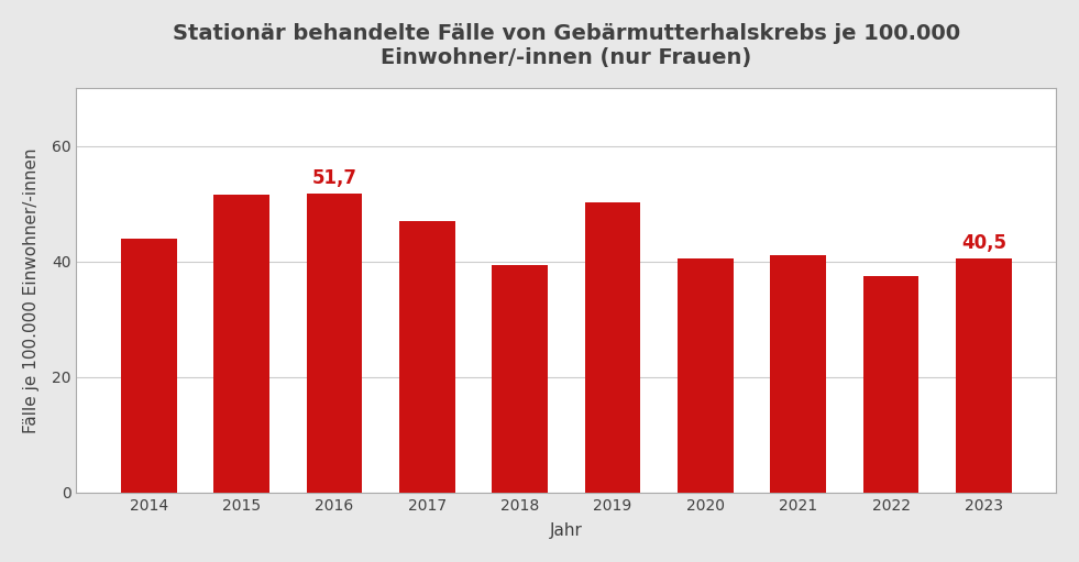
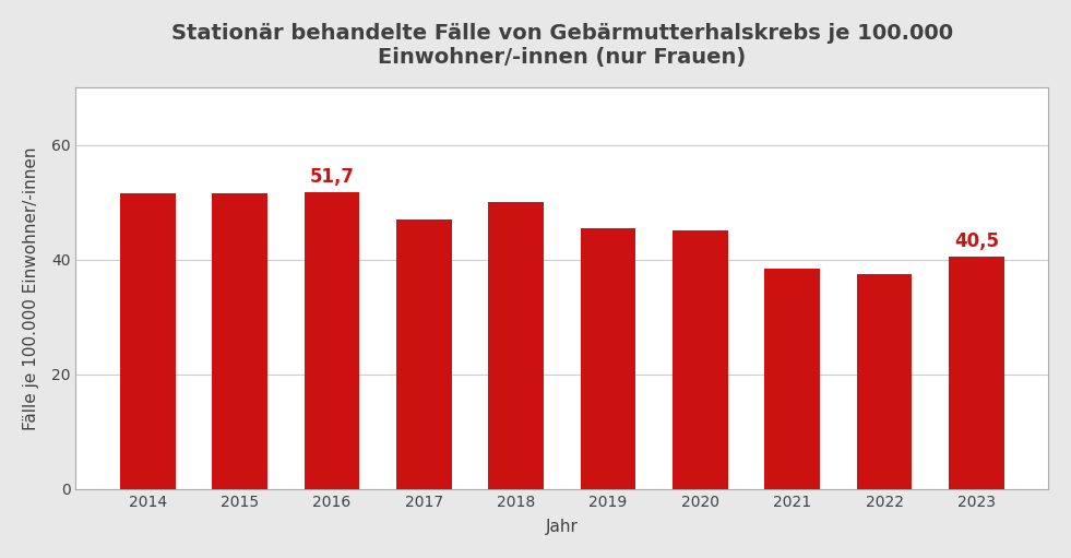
2014: 44.0 -> 51.5
2018: 39.4 -> 50.0
2019: 50.2 -> 45.5
2020: 40.6 -> 45.0
2021: 41.0 -> 38.5
